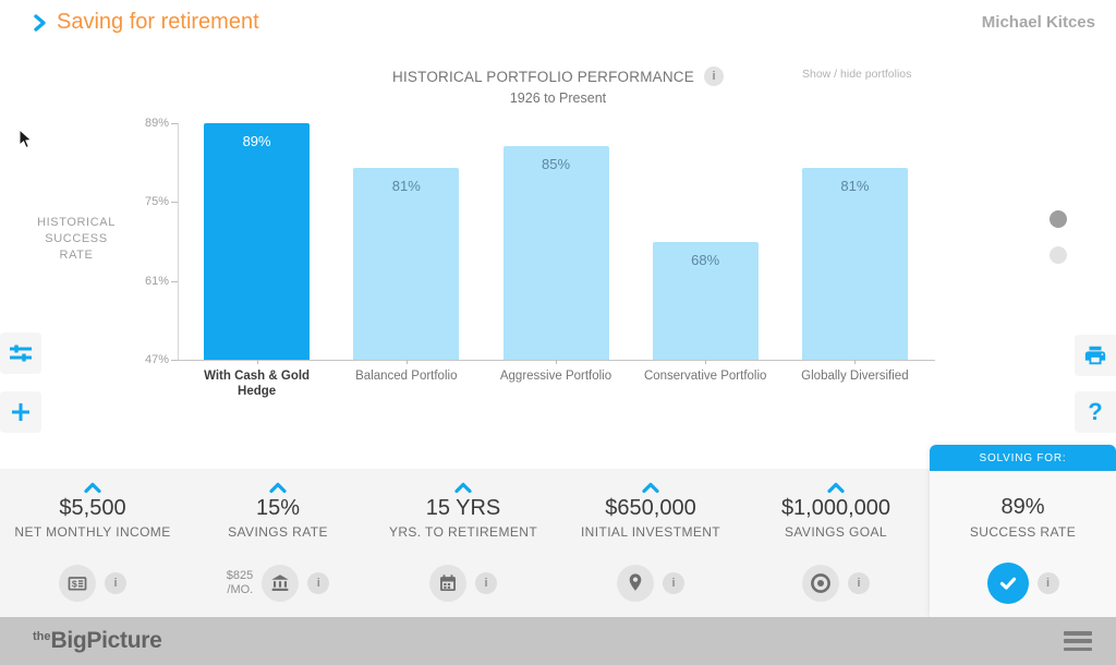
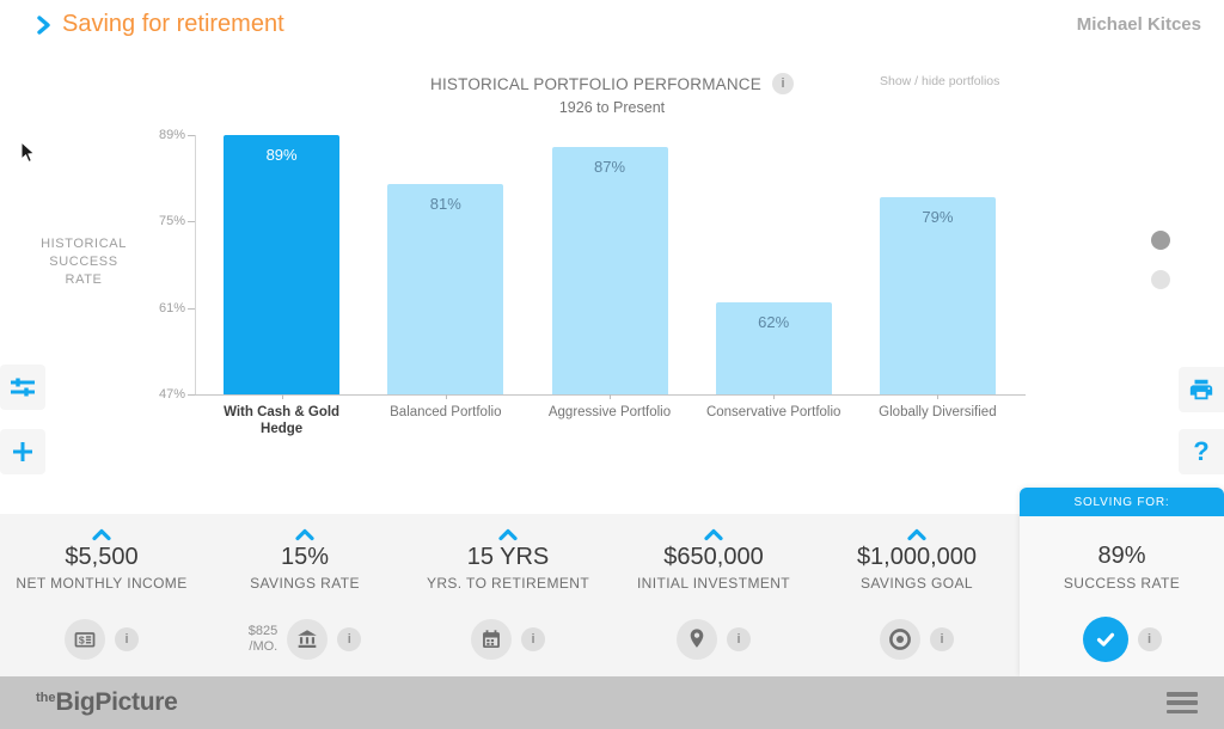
Aggressive Portfolio: 85% -> 87%
Conservative Portfolio: 68% -> 62%
Globally Diversified: 81% -> 79%
